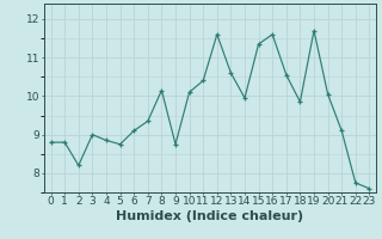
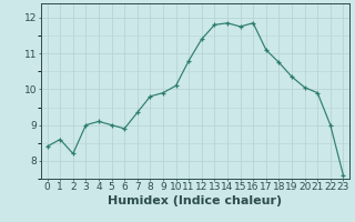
0: 8.80 -> 8.40
1: 8.80 -> 8.60
4: 8.85 -> 9.10
5: 8.75 -> 9.00
6: 9.10 -> 8.90
8: 10.15 -> 9.80
9: 8.75 -> 9.90
11: 10.40 -> 10.80
12: 11.60 -> 11.40
13: 10.60 -> 11.80
14: 9.95 -> 11.85
15: 11.35 -> 11.75
16: 11.60 -> 11.85
17: 10.55 -> 11.10
18: 9.85 -> 10.75
19: 11.70 -> 10.35
21: 9.10 -> 9.90
22: 7.75 -> 9.00
